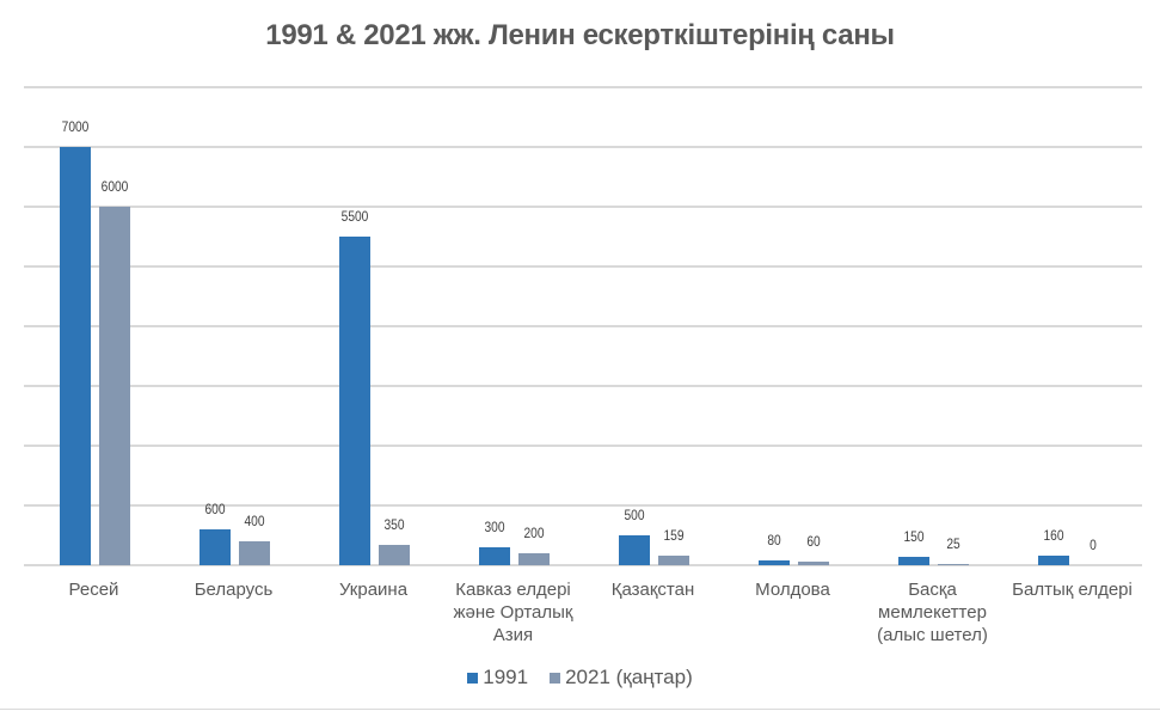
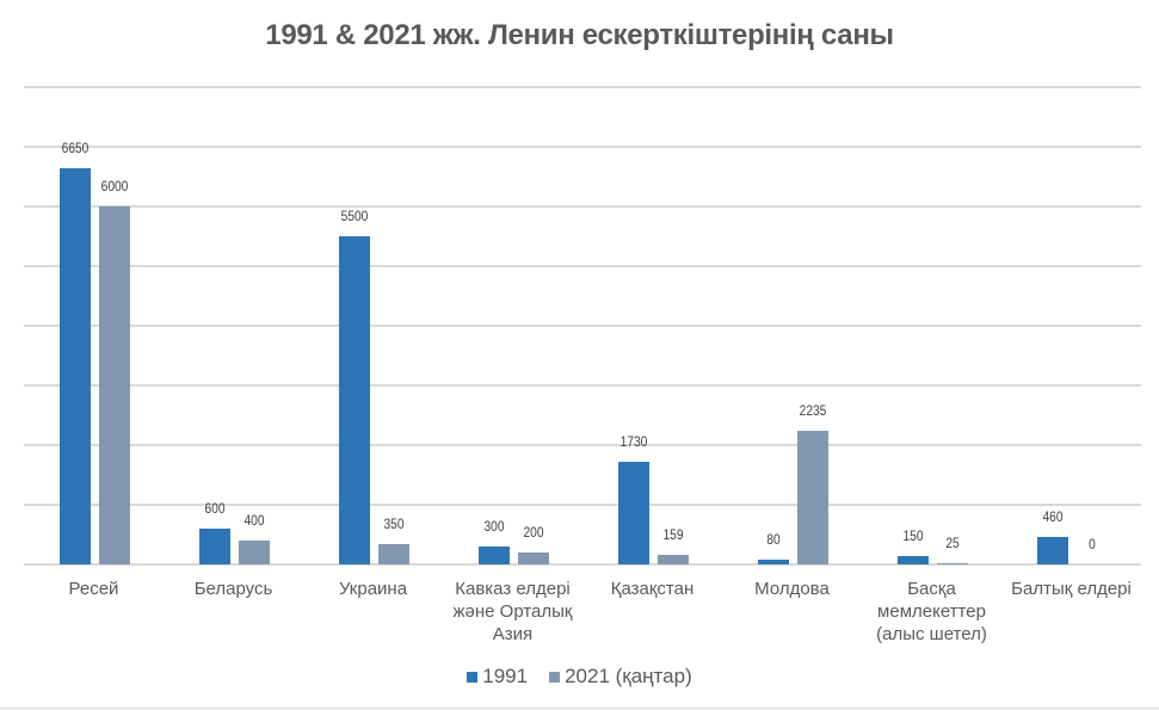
1991/Ресей: 7000 -> 6650
1991/Қазақстан: 500 -> 1730
2021 (қаңтар)/Молдова: 60 -> 2235
1991/Балтық елдері: 160 -> 460
